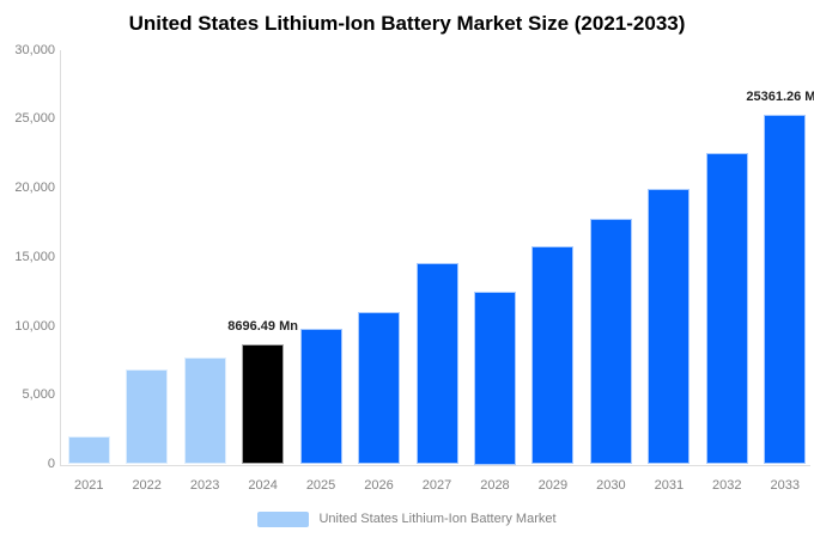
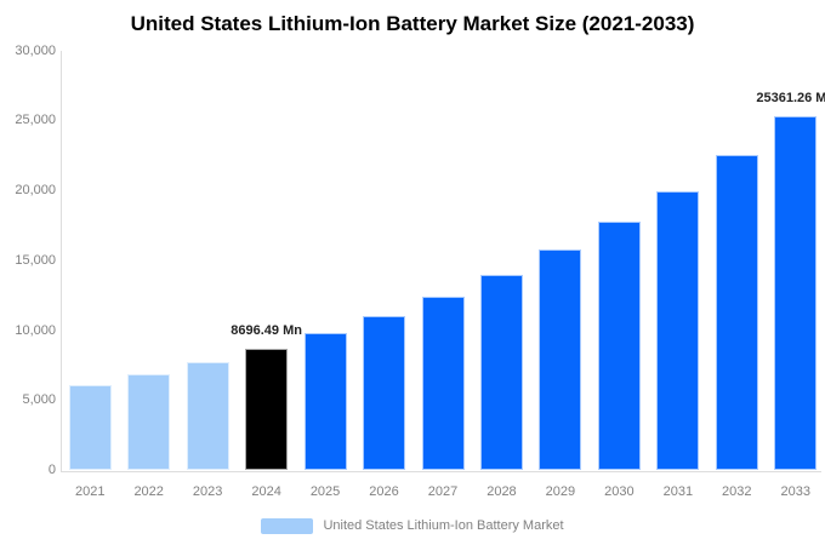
2021: 2000 -> 6100
2027: 14600 -> 12400
2028: 12500 -> 14000
